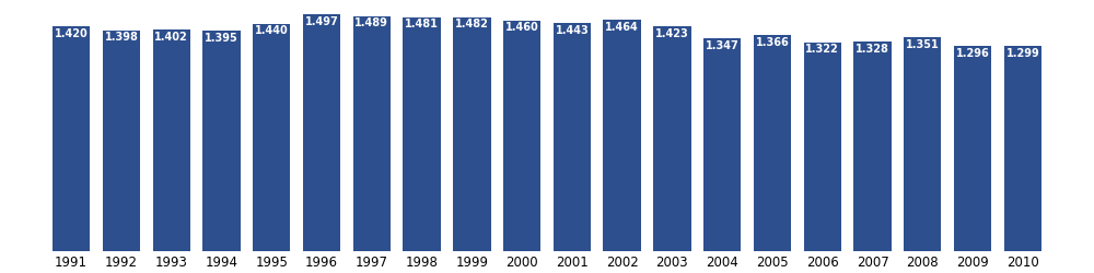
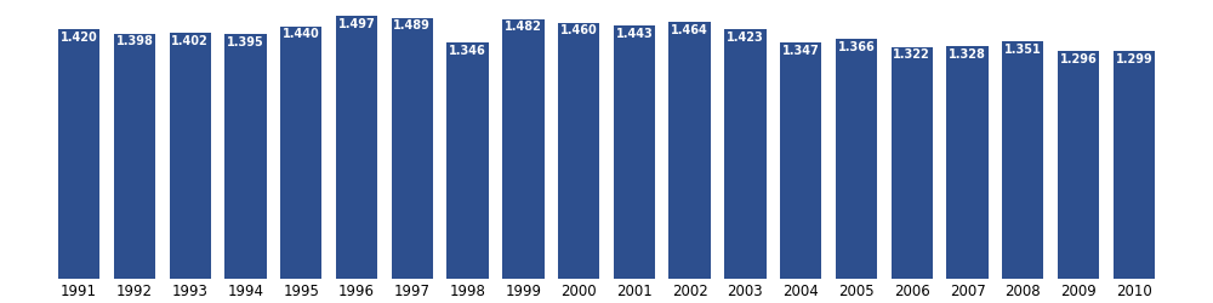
1998: 1.481 -> 1.346
